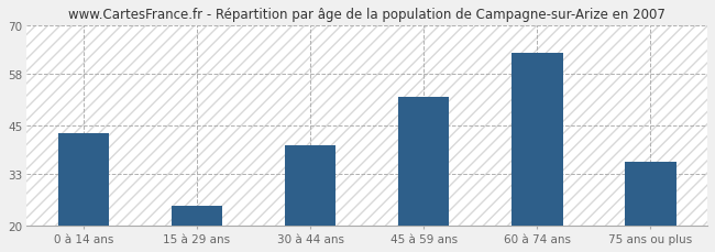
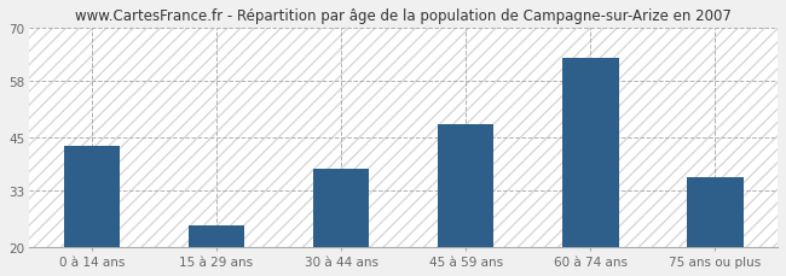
30 à 44 ans: 40 -> 38
45 à 59 ans: 52 -> 48
